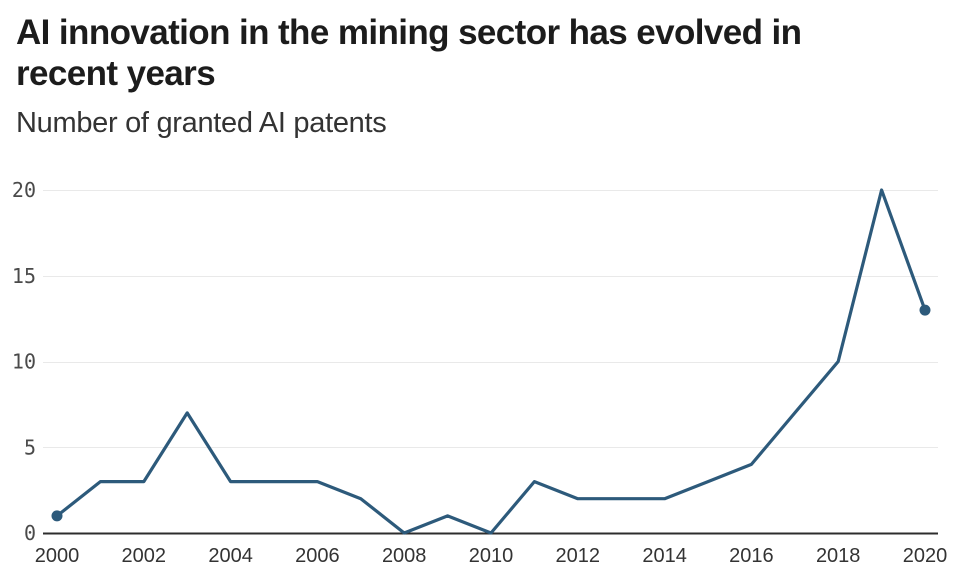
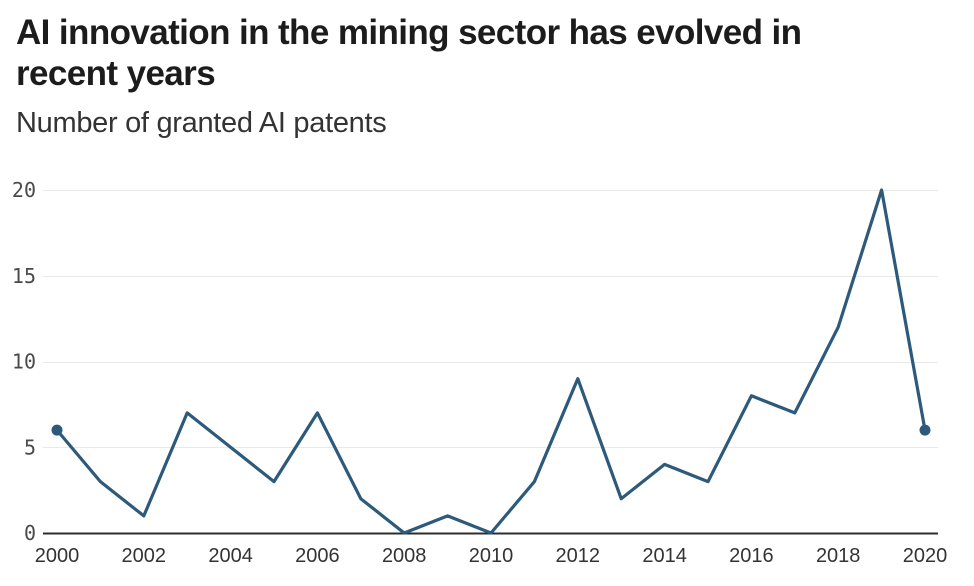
2000: 1 -> 6
2002: 3 -> 1
2004: 3 -> 5
2006: 3 -> 7
2012: 2 -> 9
2014: 2 -> 4
2016: 4 -> 8
2018: 10 -> 12
2020: 13 -> 6
